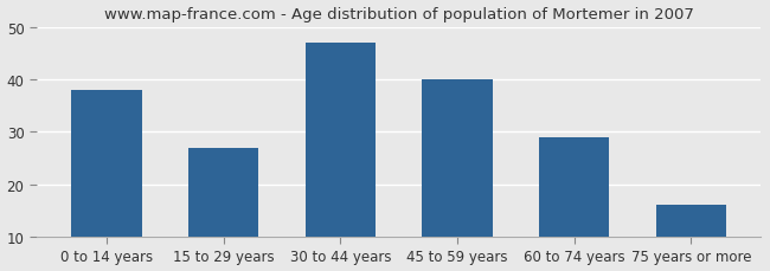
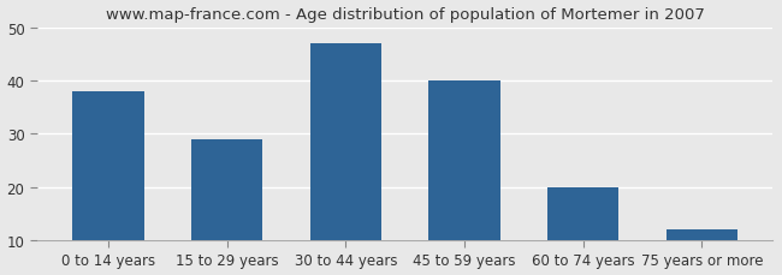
15 to 29 years: 27 -> 29
60 to 74 years: 29 -> 20
75 years or more: 16 -> 12
